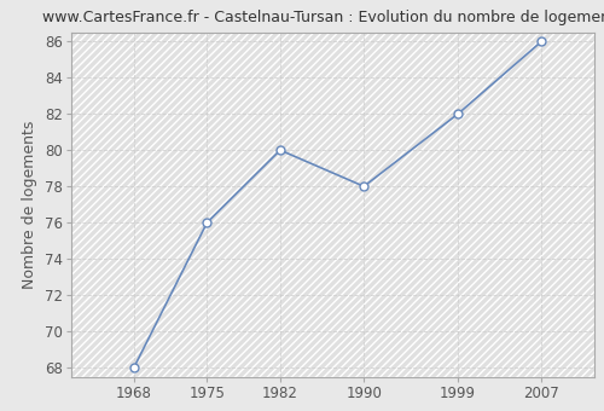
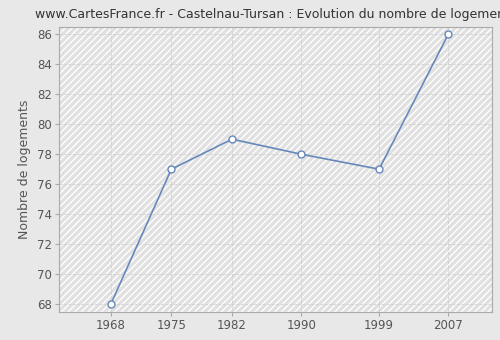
1975: 76 -> 77
1982: 80 -> 79
1999: 82 -> 77
